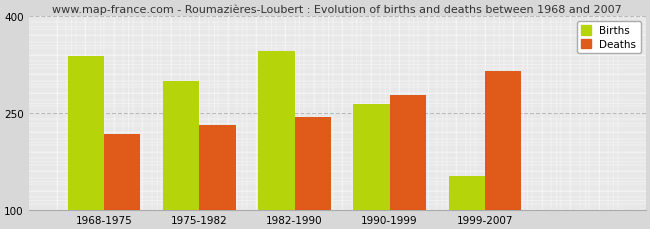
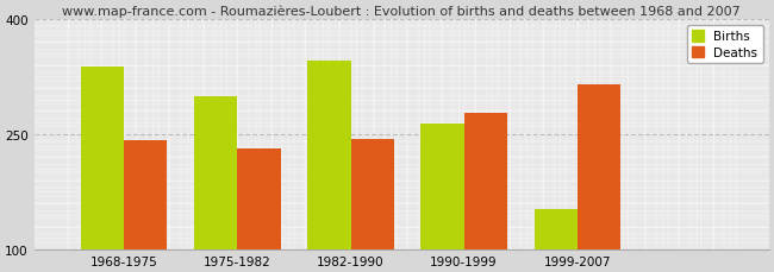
Deaths/1968-1975: 218 -> 242
